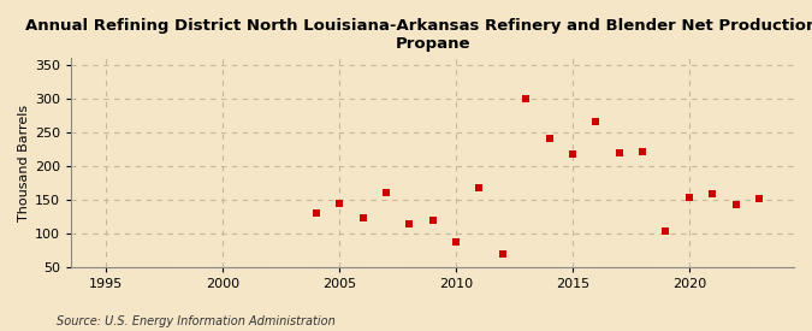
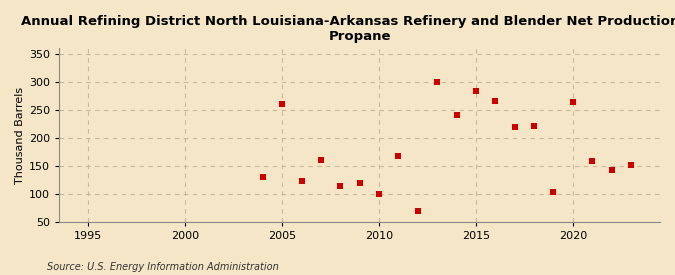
2005: 145 -> 260
2010: 87 -> 100
2015: 218 -> 284
2020: 153 -> 264
